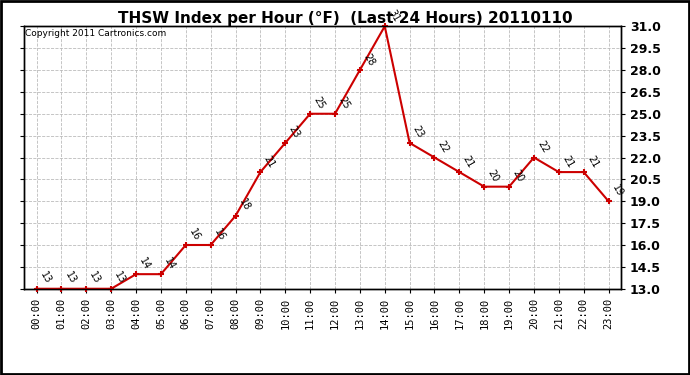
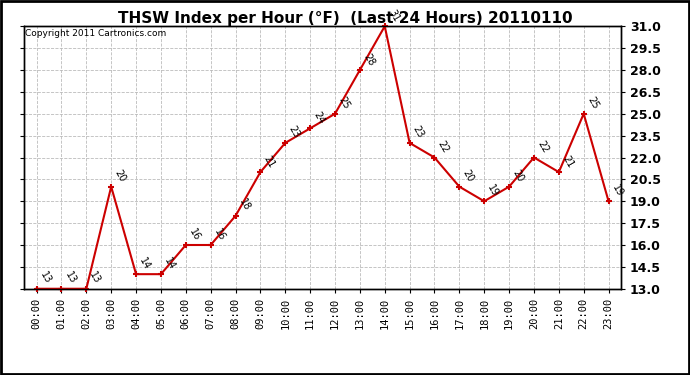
03:00: 13 -> 20
11:00: 25 -> 24
17:00: 21 -> 20
18:00: 20 -> 19
22:00: 21 -> 25
